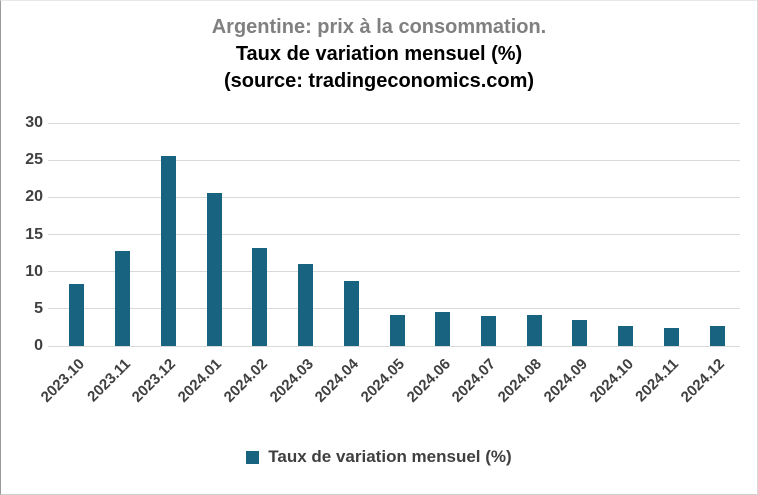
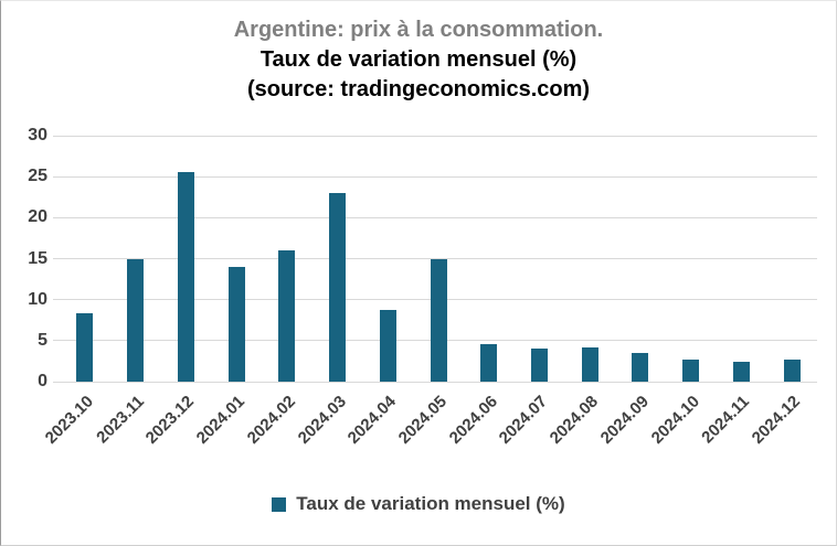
2023.11: 13 -> 15
2024.01: 21 -> 14
2024.02: 13 -> 16
2024.03: 11 -> 23
2024.05: 4 -> 15
